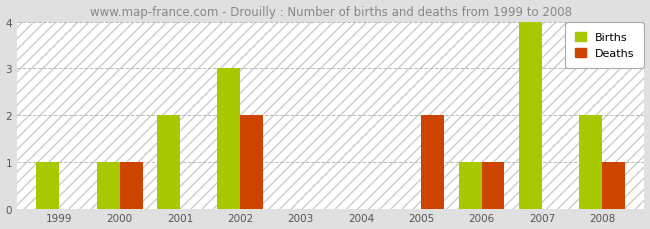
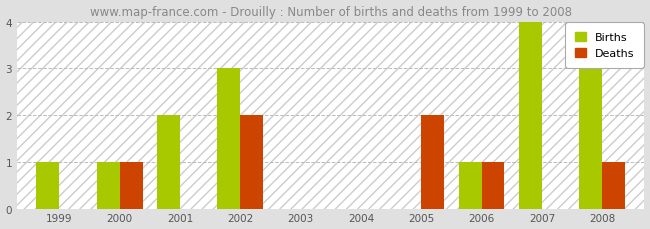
Births/2008: 2 -> 3
